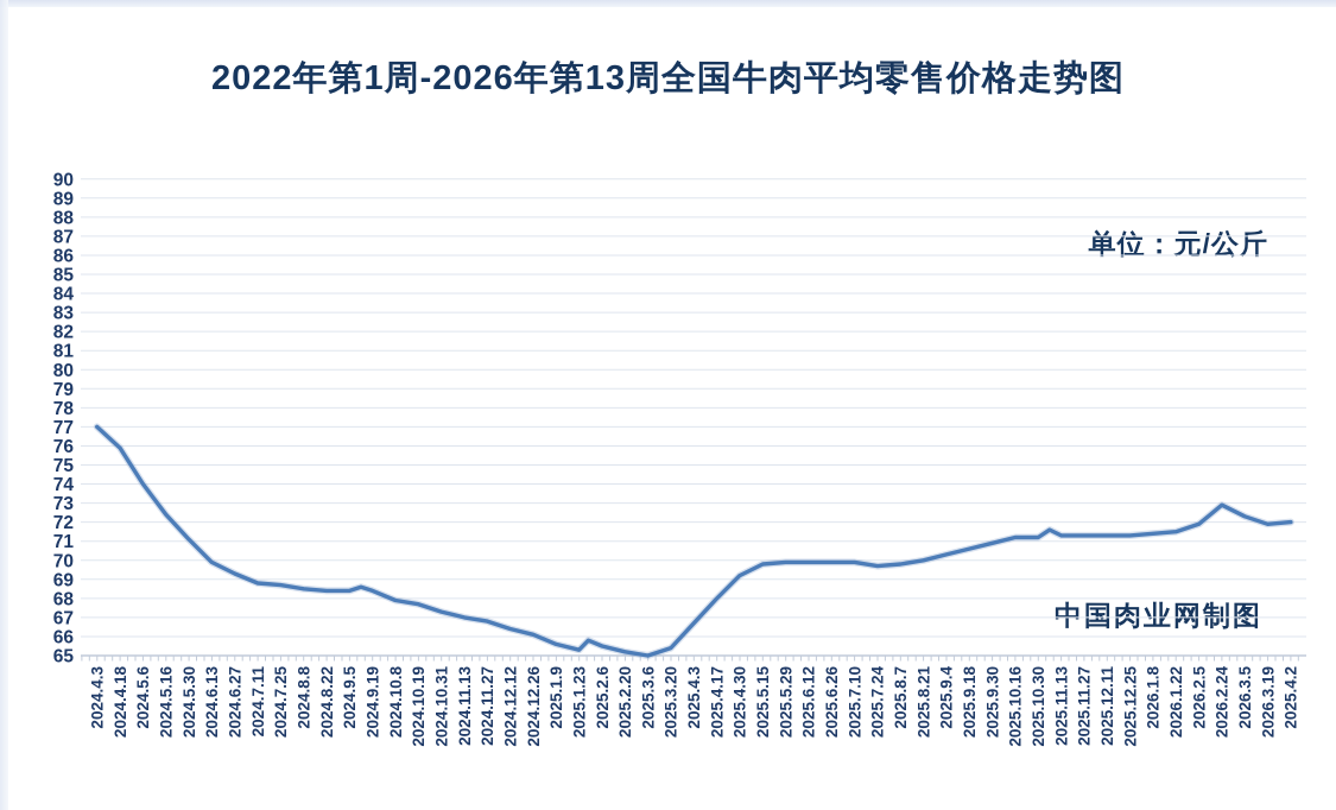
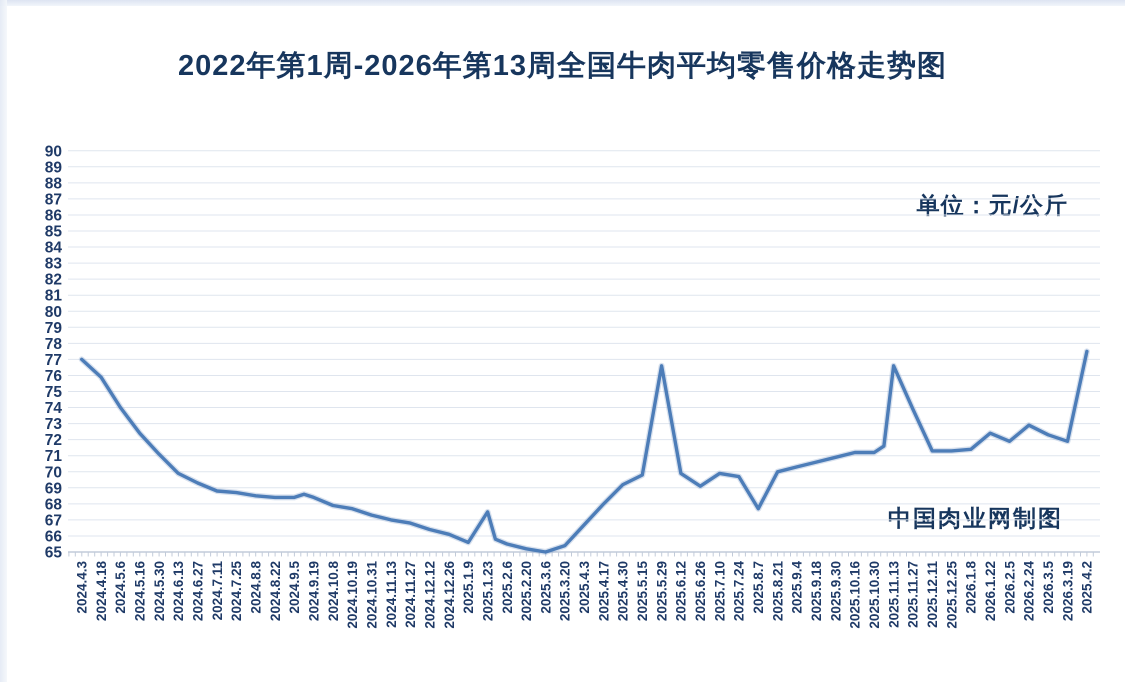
2025.1.23: 65.3 -> 67.5
2025.5.29: 69.9 -> 76.6
2025.6.26: 69.9 -> 69.1
2025.8.7: 69.8 -> 67.7
2025.11.13: 71.3 -> 76.6
2025.11.27: 71.3 -> 73.9
2026.1.22: 71.5 -> 72.4
2025.4.2: 72.0 -> 77.5
